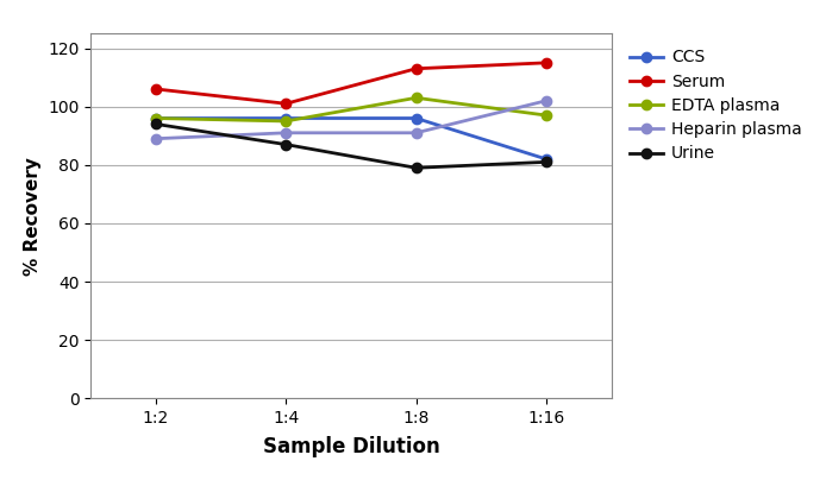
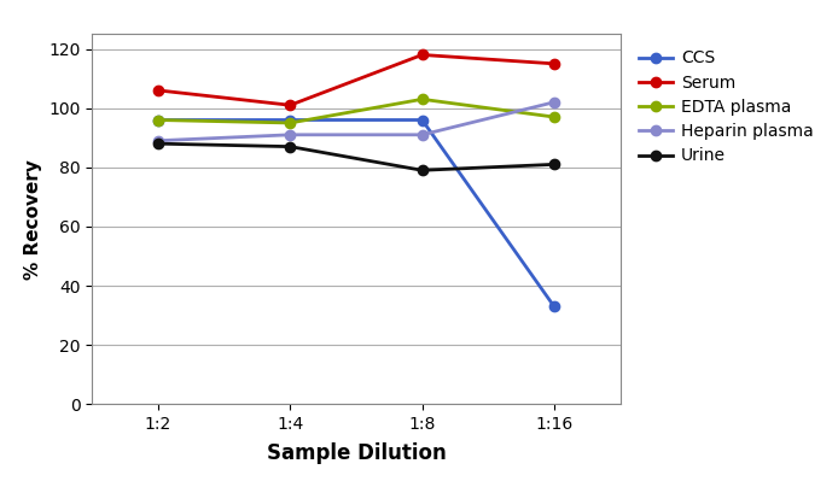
Urine/1:2: 94 -> 88
Serum/1:8: 113 -> 118
CCS/1:16: 82 -> 33
